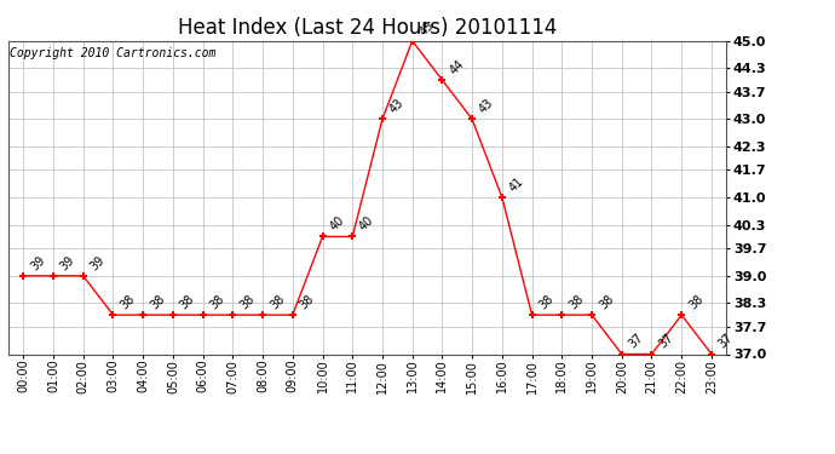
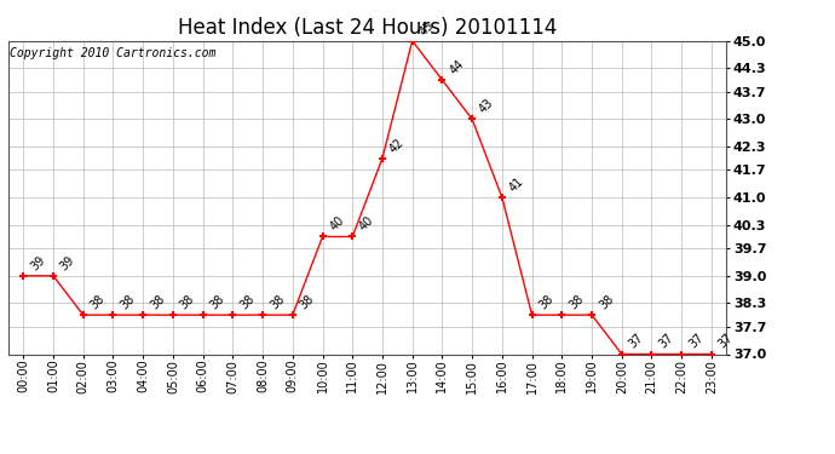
02:00: 39 -> 38
12:00: 43 -> 42
22:00: 38 -> 37
